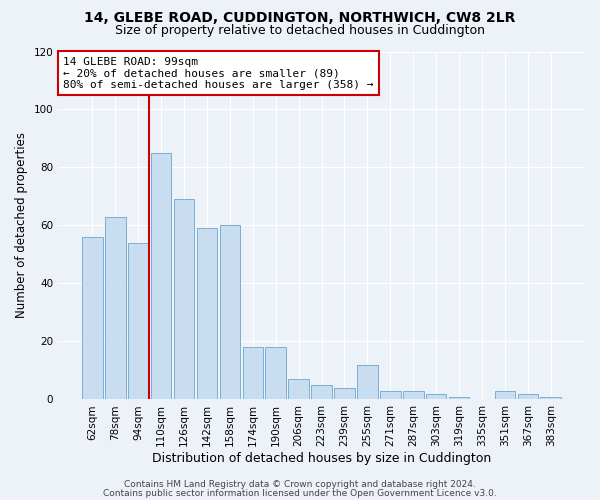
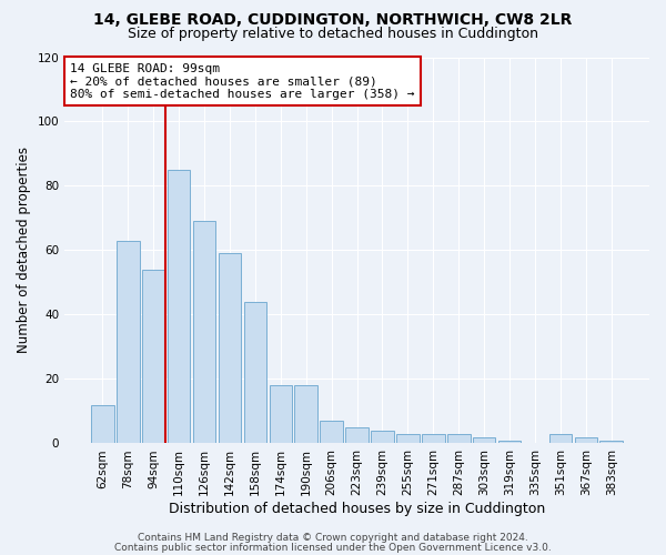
62sqm: 56 -> 12
158sqm: 60 -> 44
255sqm: 12 -> 3
